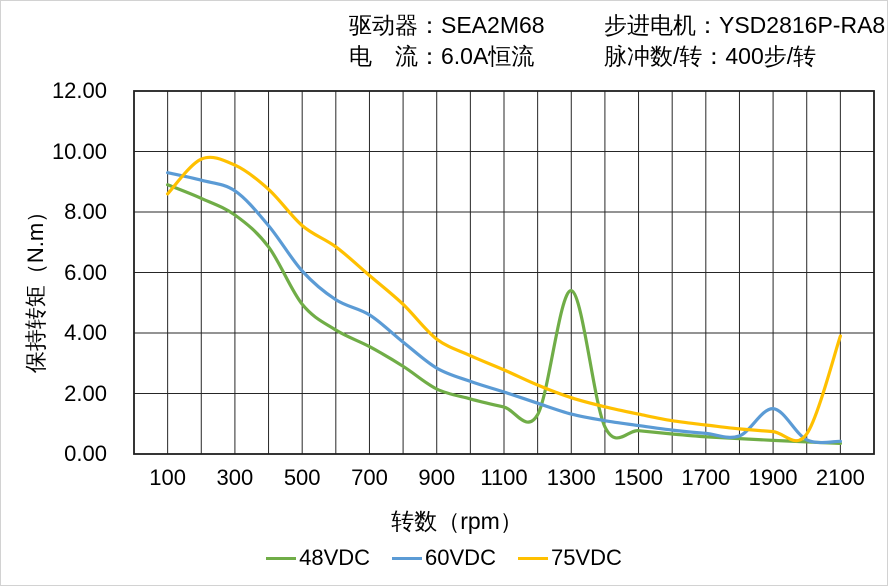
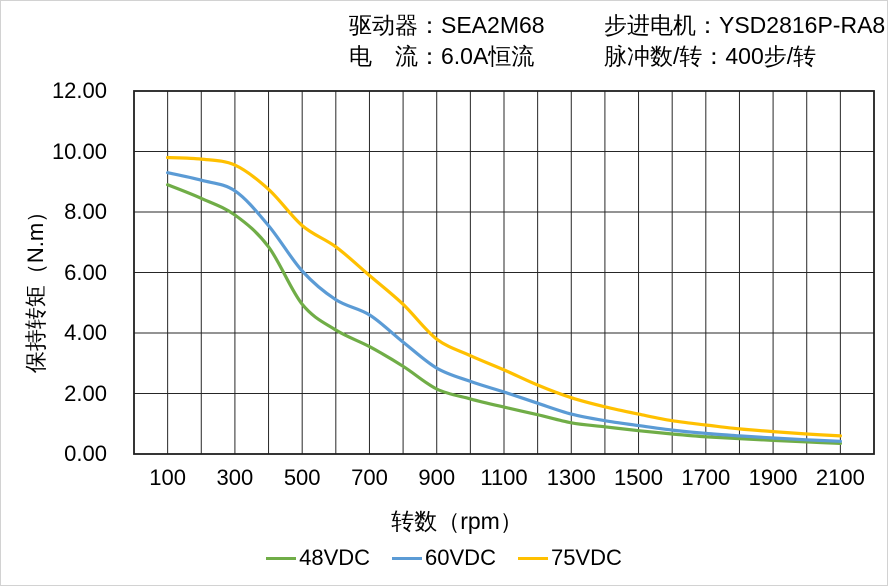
75VDC/100: 8.6 -> 9.8
48VDC/1300: 5.4 -> 1.0
60VDC/1900: 1.5 -> 0.5
75VDC/2100: 3.9 -> 0.6
